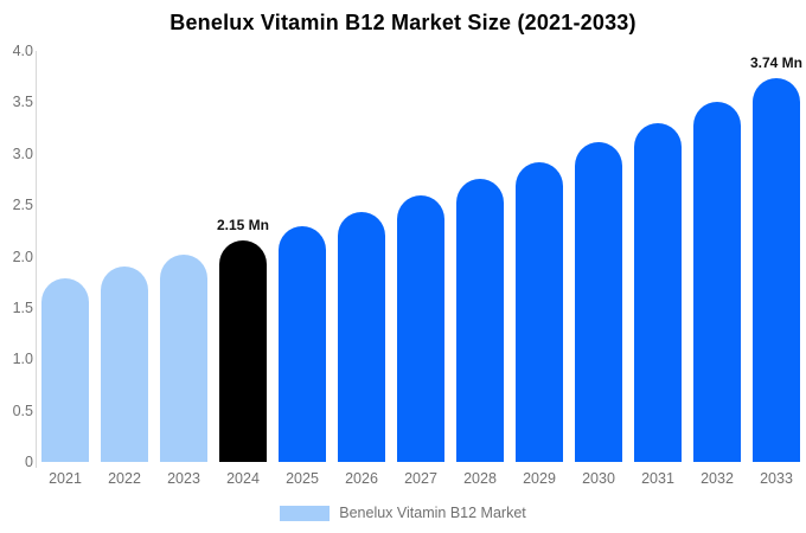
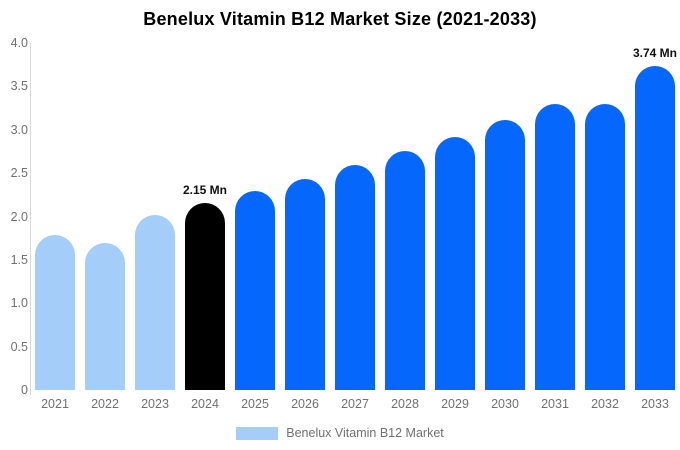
2022: 1.9 -> 1.7
2032: 3.5 -> 3.3
